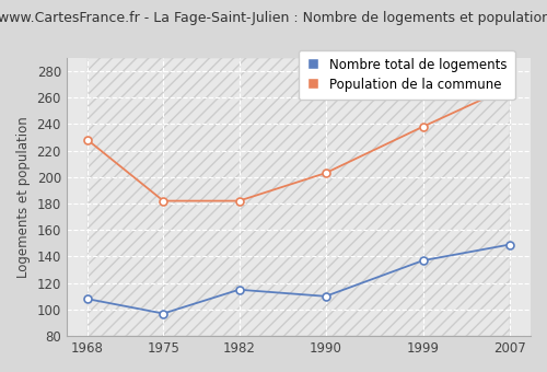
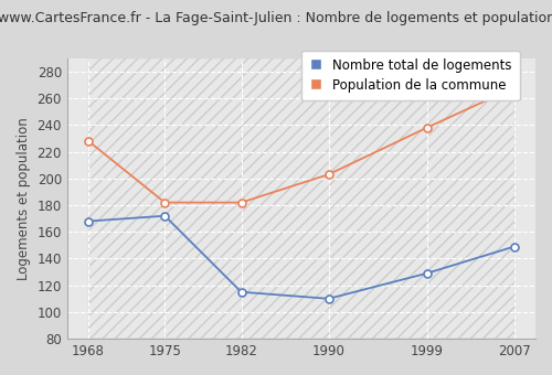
Nombre total de logements/1968: 108 -> 168
Nombre total de logements/1975: 97 -> 172
Nombre total de logements/1999: 137 -> 129
